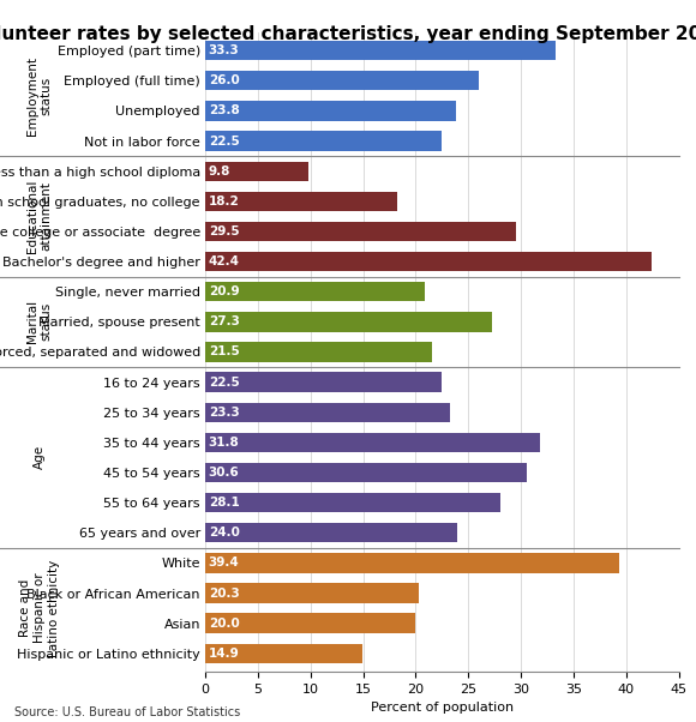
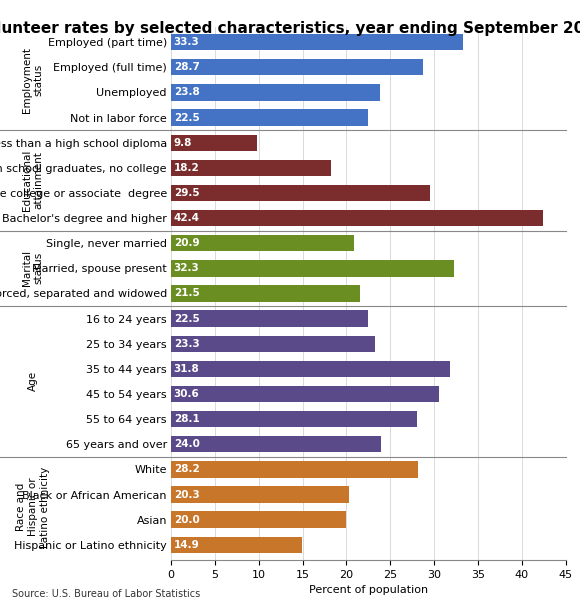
Employed (full time): 26.0 -> 28.7
Married, spouse present: 27.3 -> 32.3
White: 39.4 -> 28.2
